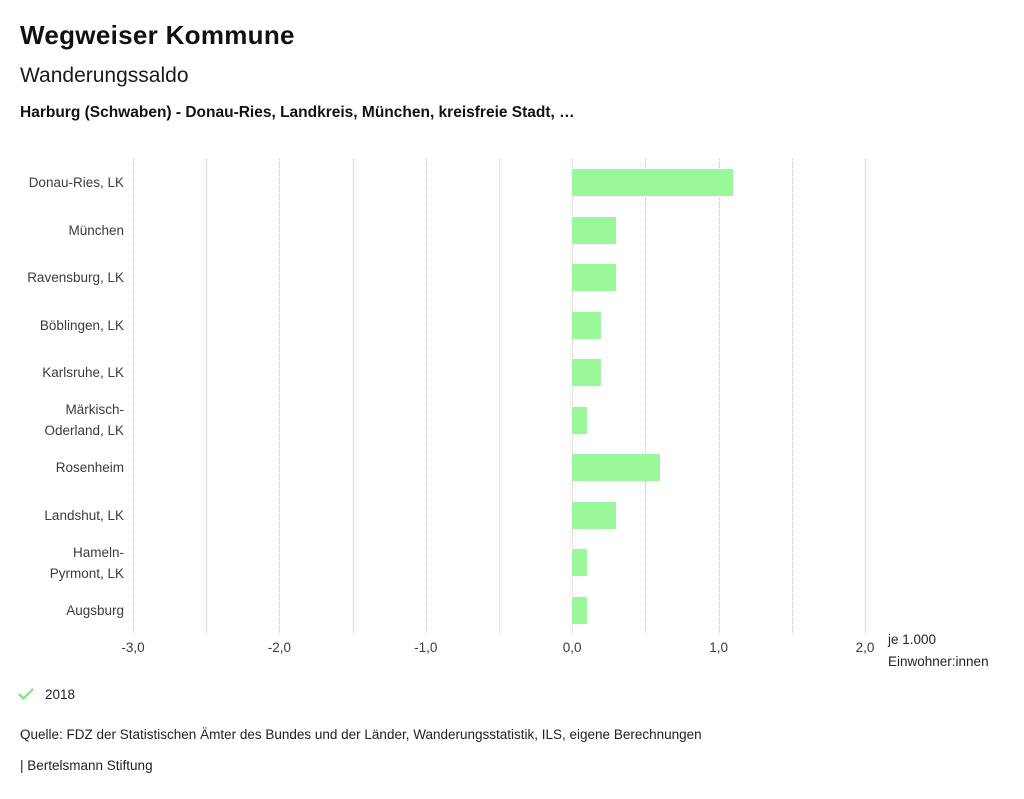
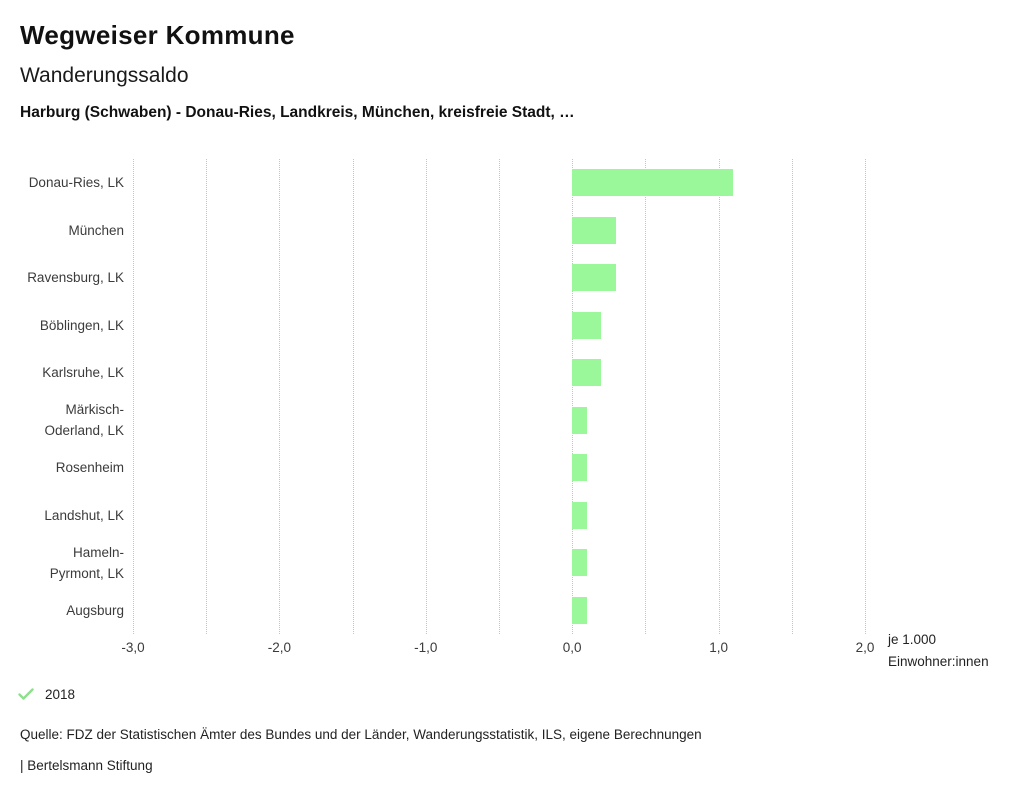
Rosenheim: 0,6 -> 0,1
Landshut, LK: 0,3 -> 0,1
